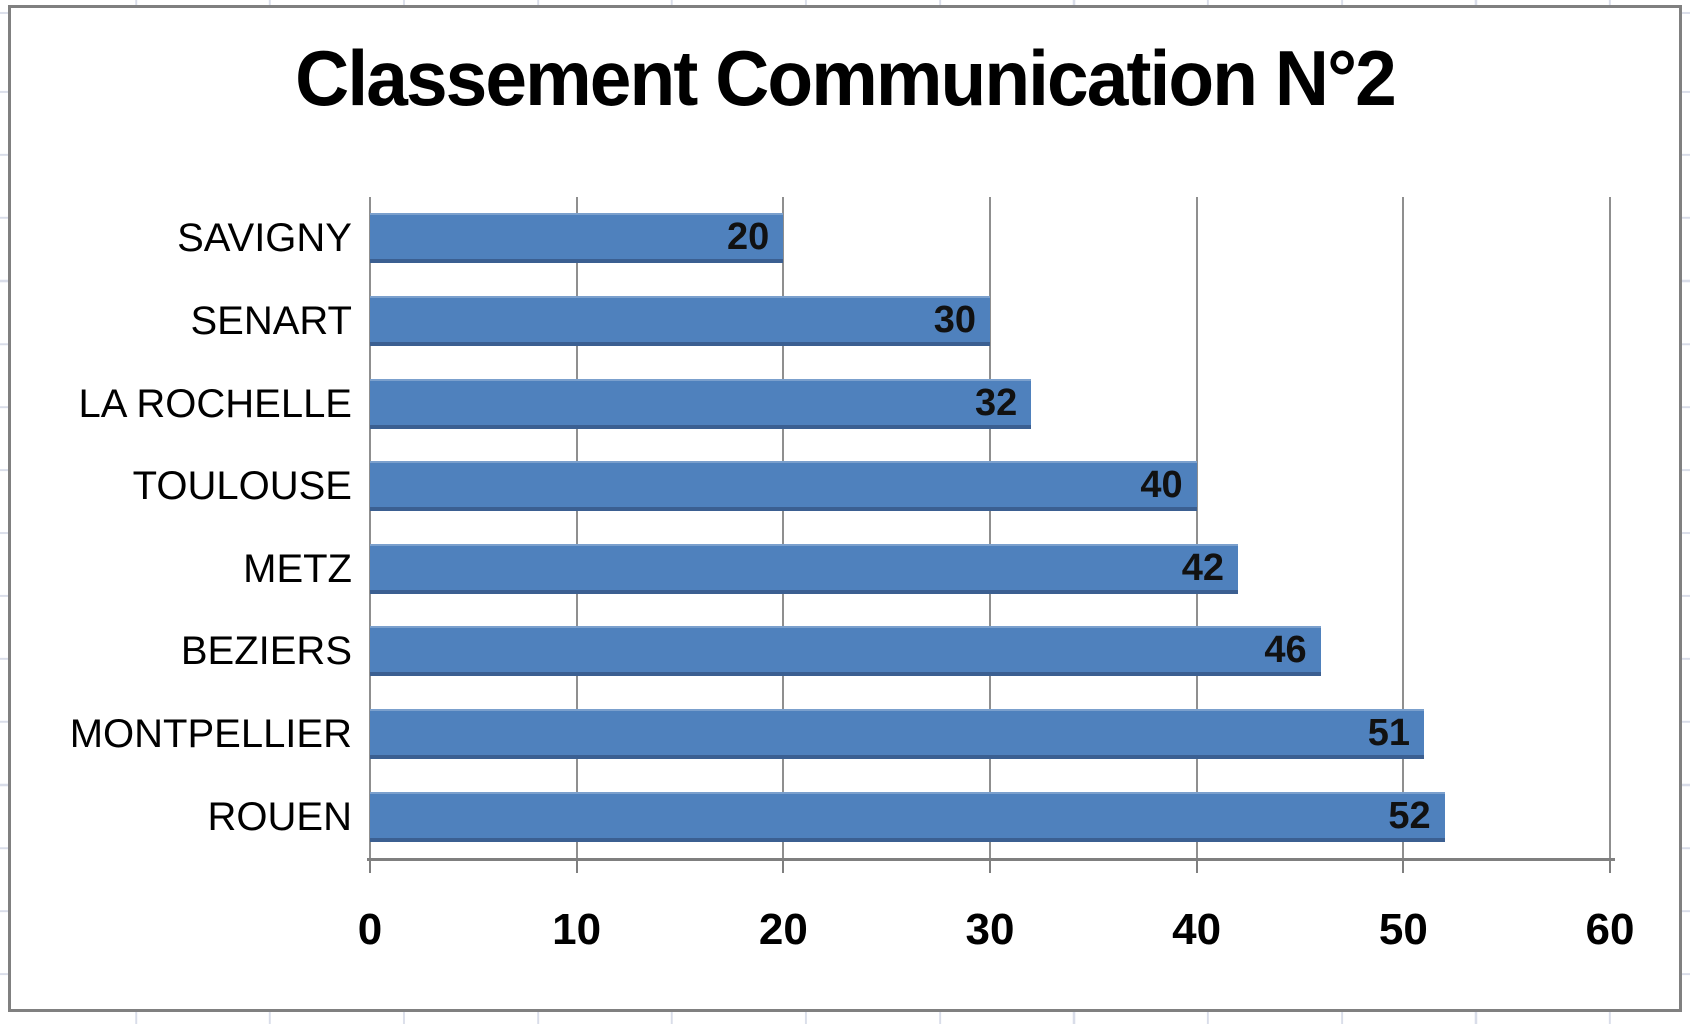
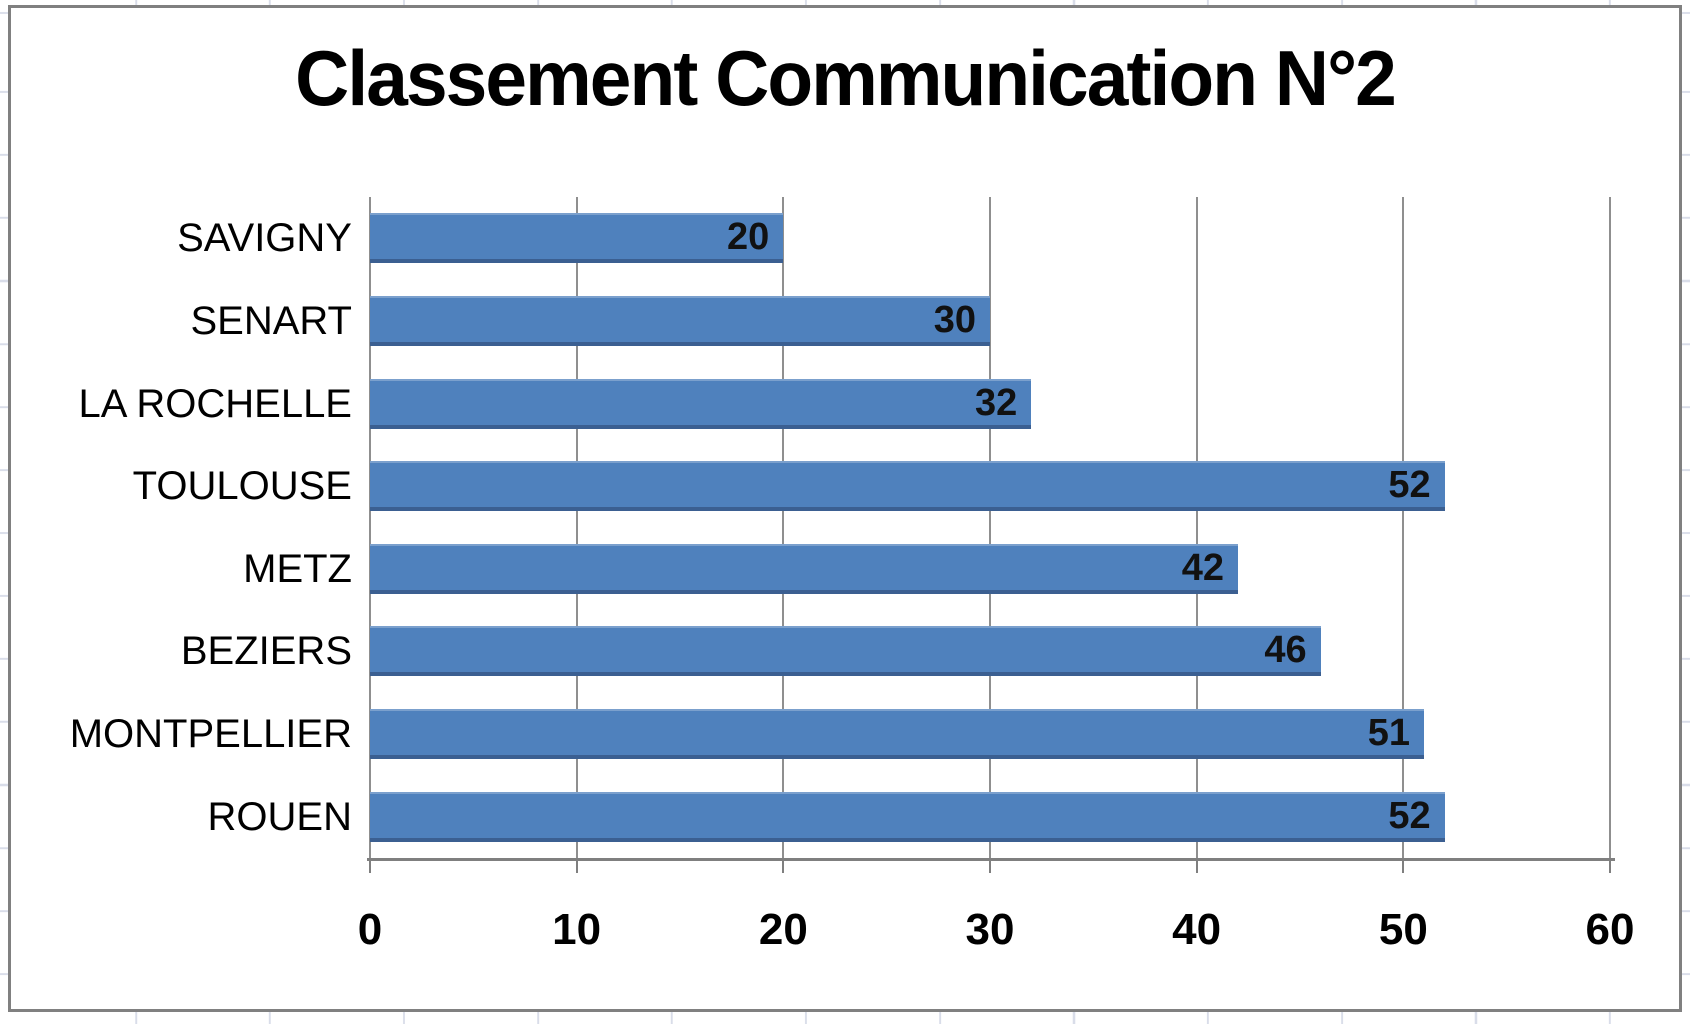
TOULOUSE: 40 -> 52
